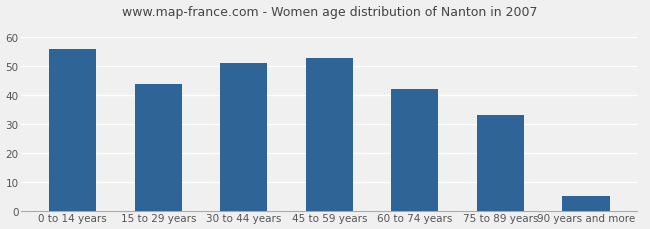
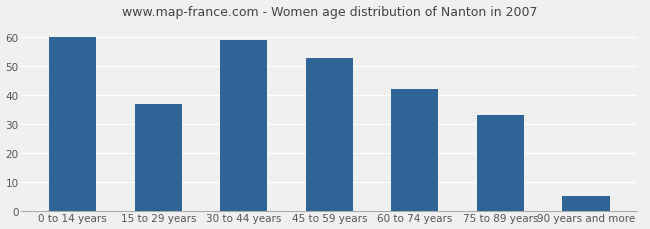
0 to 14 years: 56 -> 60
15 to 29 years: 44 -> 37
30 to 44 years: 51 -> 59
